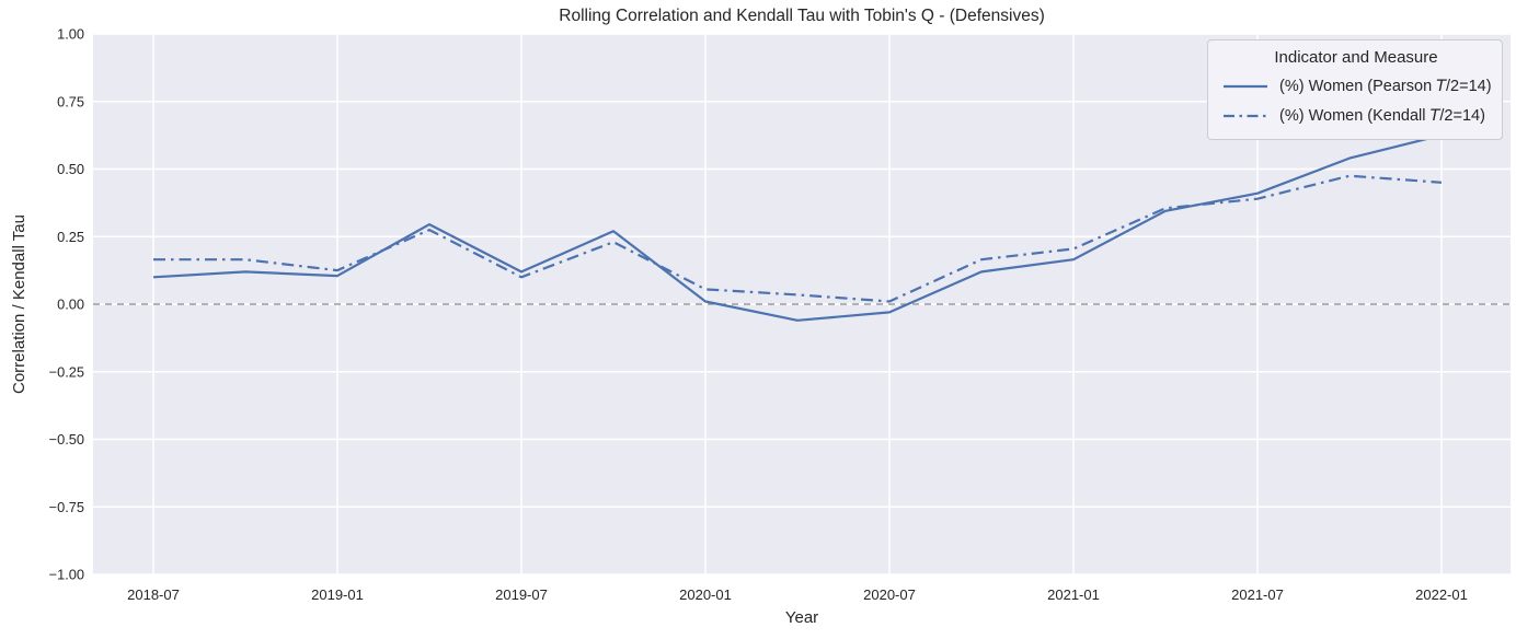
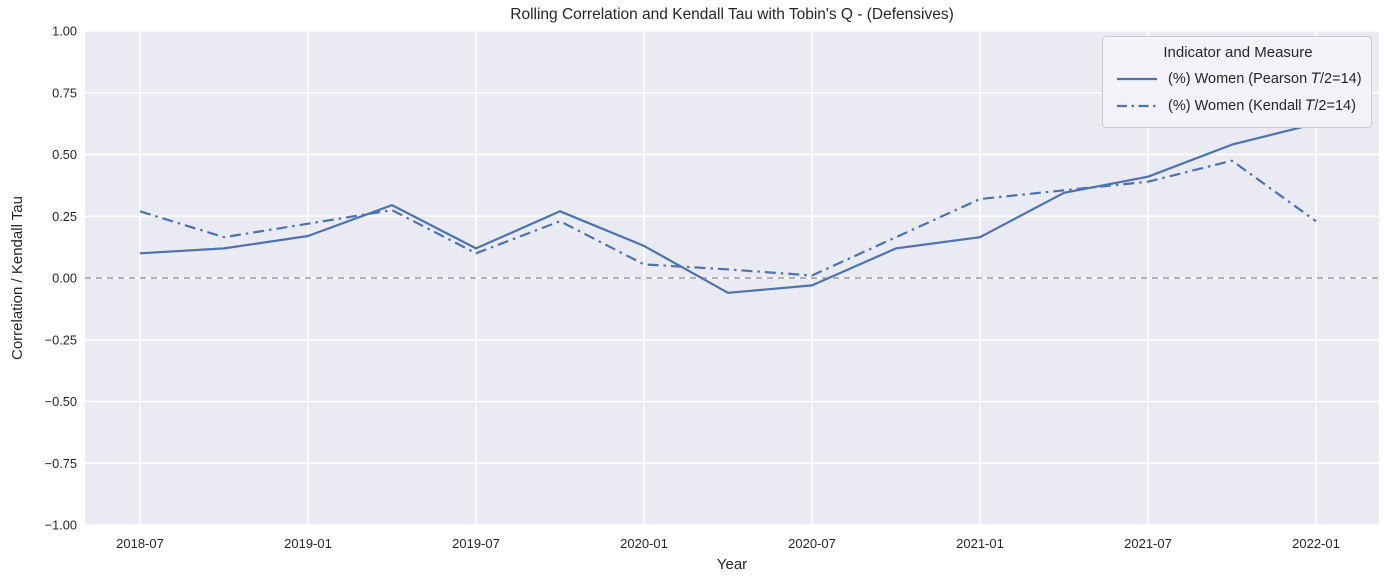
(%) Women (Kendall T/2=14)/2018-07: 0.17 -> 0.27
(%) Women (Pearson T/2=14)/2019-01: 0.10 -> 0.17
(%) Women (Kendall T/2=14)/2019-01: 0.12 -> 0.22
(%) Women (Pearson T/2=14)/2020-01: 0.01 -> 0.13
(%) Women (Kendall T/2=14)/2021-01: 0.20 -> 0.32
(%) Women (Kendall T/2=14)/2022-01: 0.45 -> 0.23
